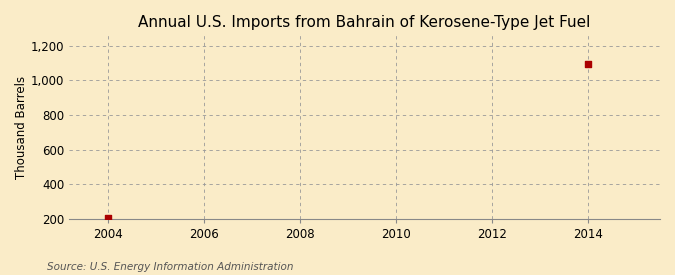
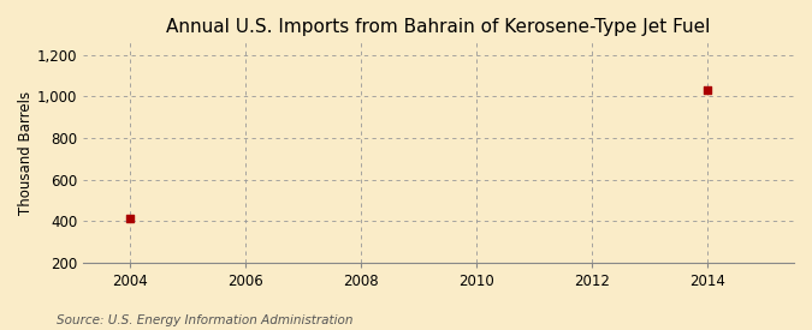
2004: 210 -> 410
2014: 1,100 -> 1,030
